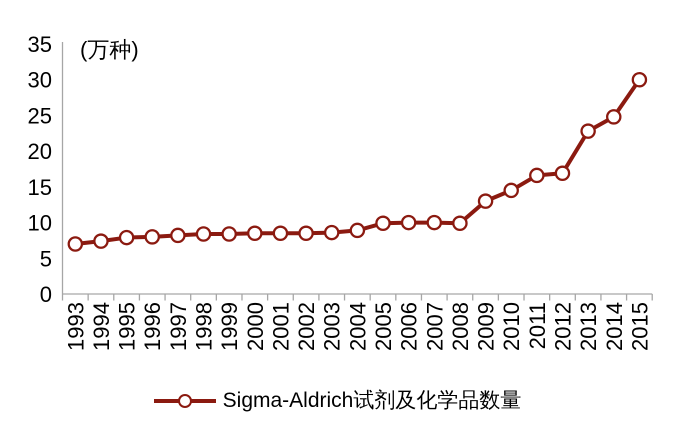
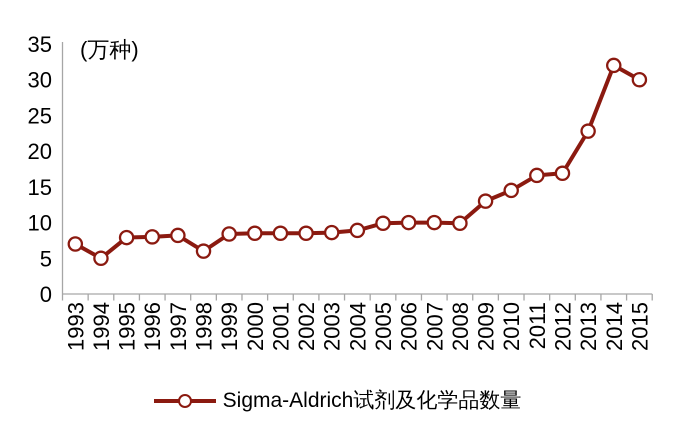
1994: 7 -> 5
1998: 8 -> 6
2014: 25 -> 32
